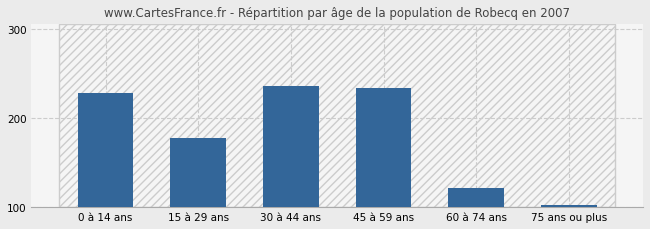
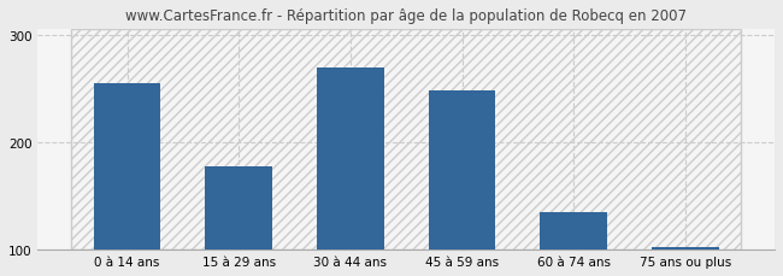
0 à 14 ans: 228 -> 255
30 à 44 ans: 236 -> 270
45 à 59 ans: 234 -> 248
60 à 74 ans: 122 -> 135
